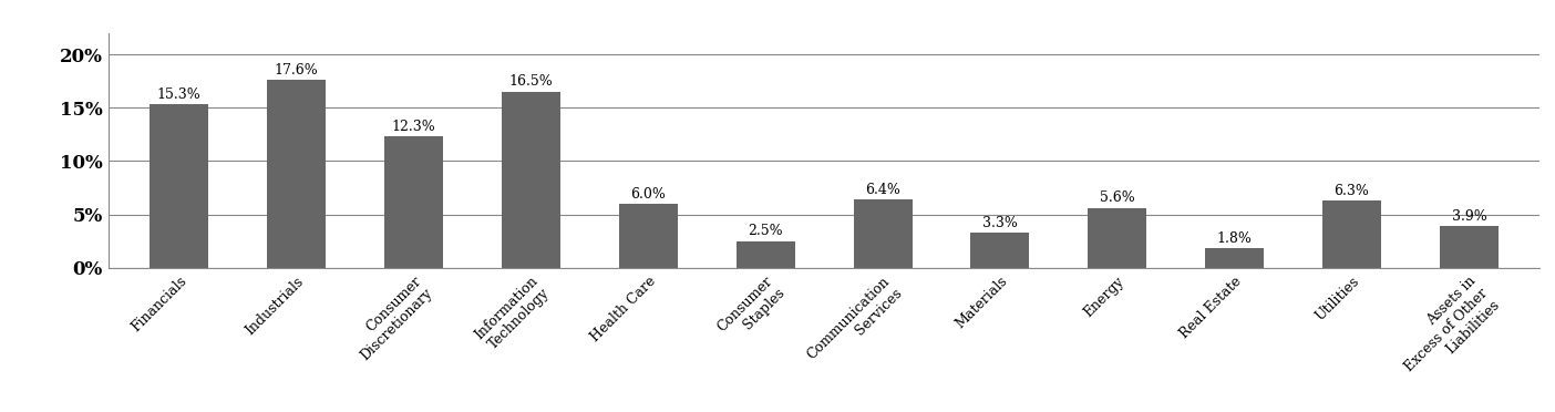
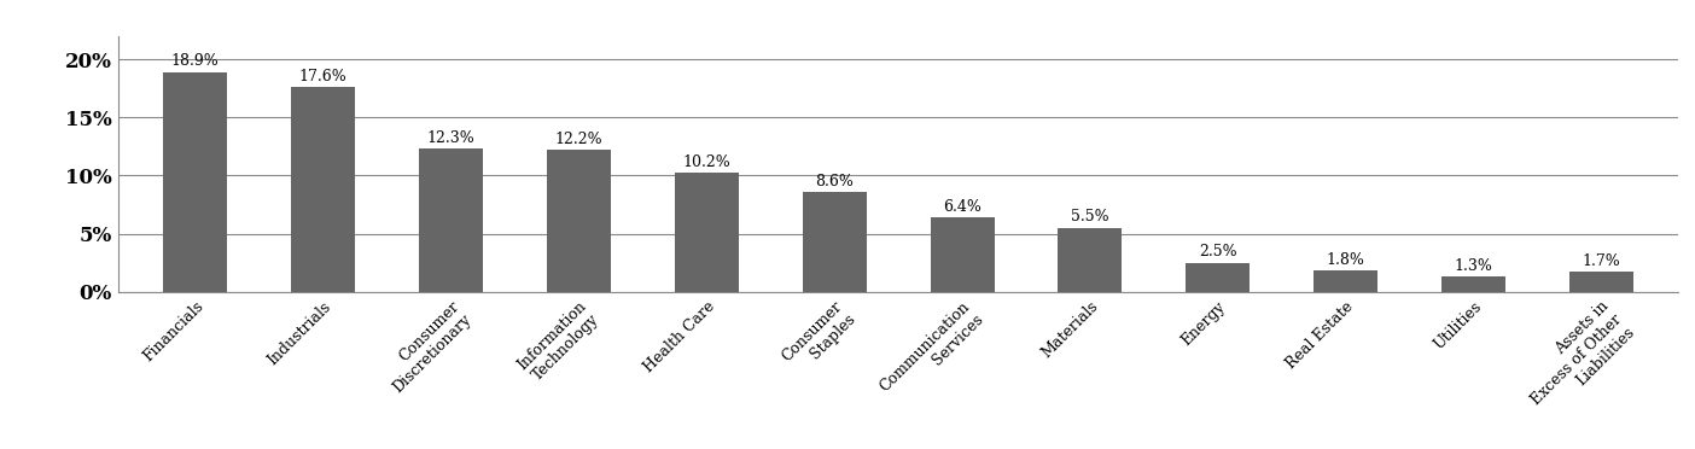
Financials: 15.3% -> 18.9%
Information Technology: 16.5% -> 12.2%
Health Care: 6.0% -> 10.2%
Consumer Staples: 2.5% -> 8.6%
Materials: 3.3% -> 5.5%
Energy: 5.6% -> 2.5%
Utilities: 6.3% -> 1.3%
Assets in Excess of Other Liabilities: 3.9% -> 1.7%
